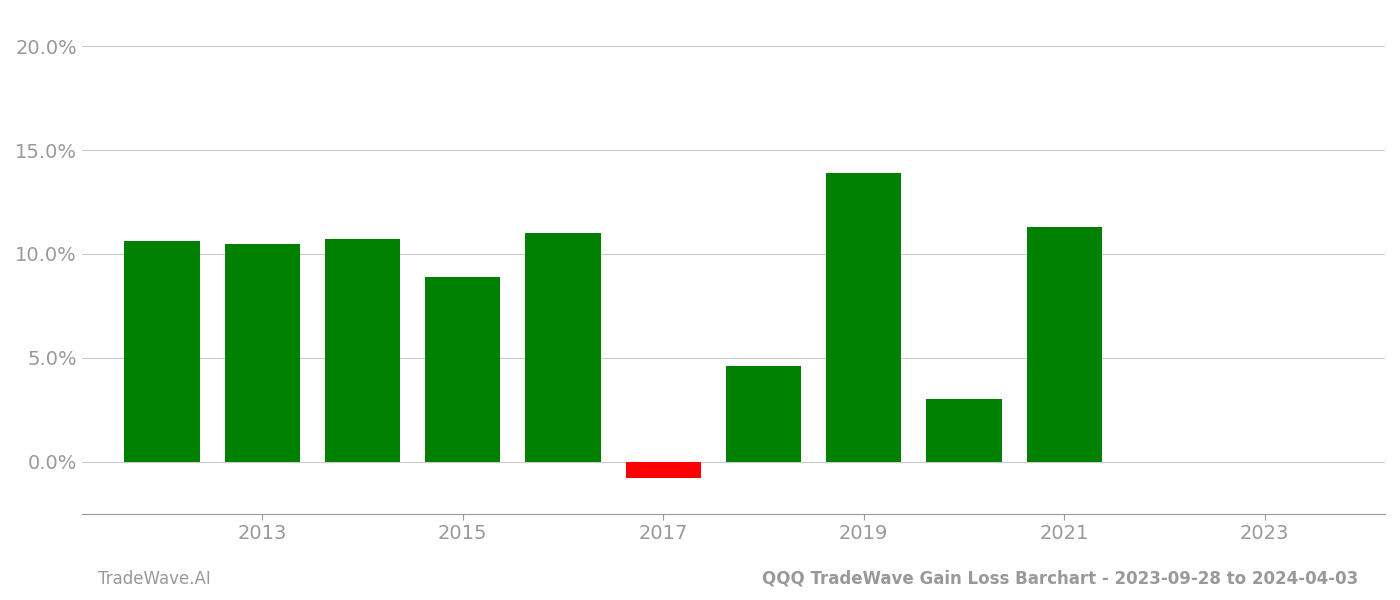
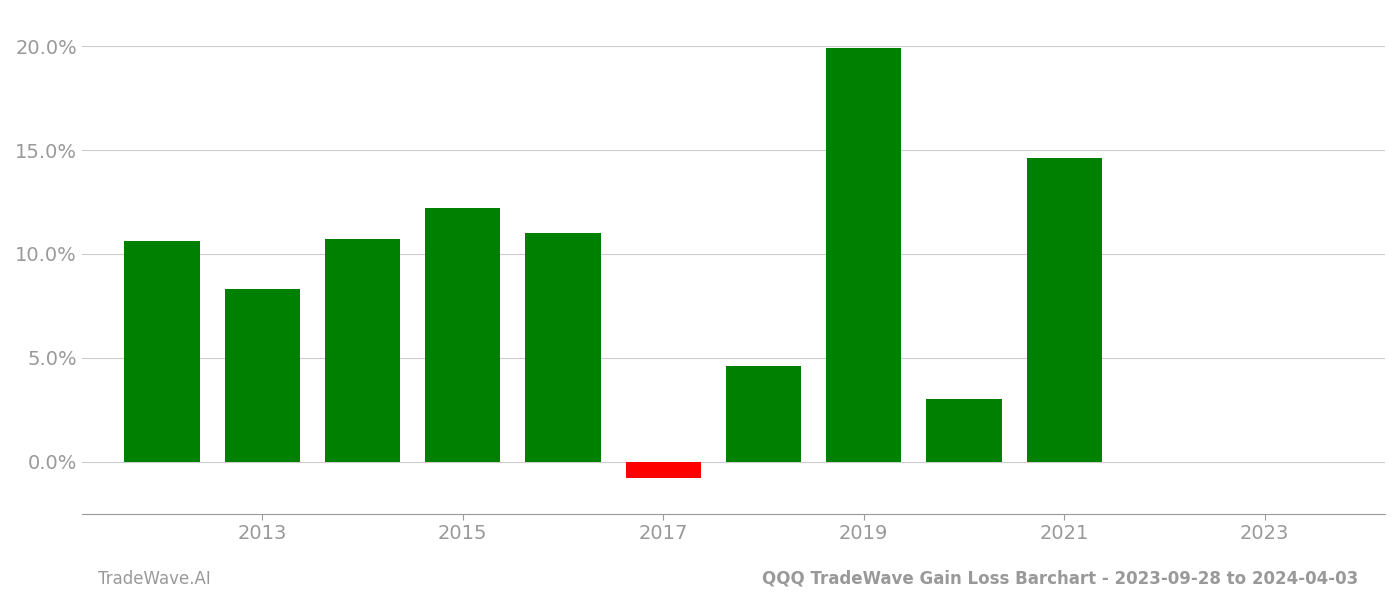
2013: 10.5% -> 8.3%
2015: 8.9% -> 12.2%
2019: 13.9% -> 19.9%
2021: 11.3% -> 14.6%
